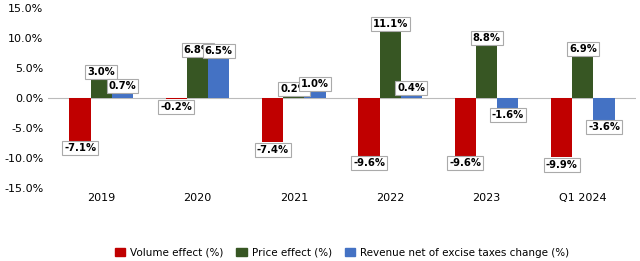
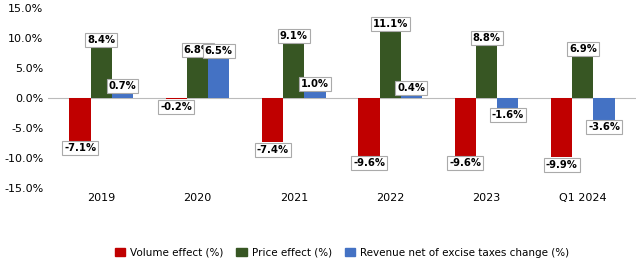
Price effect (%)/2019: 3.0% -> 8.4%
Price effect (%)/2021: 0.2% -> 9.1%
